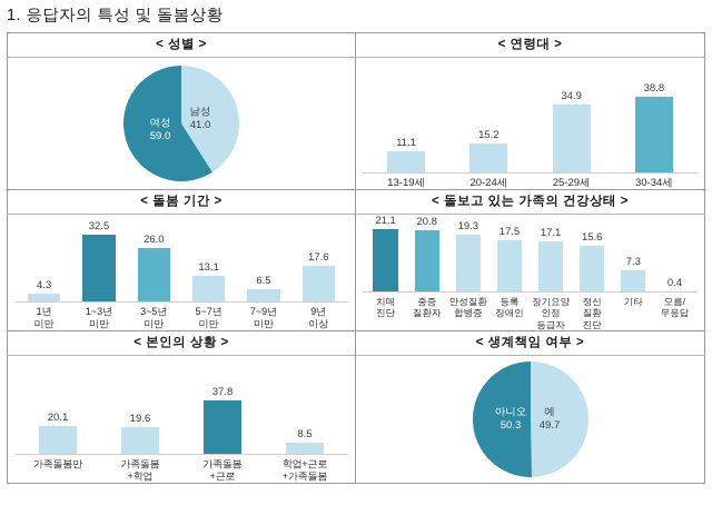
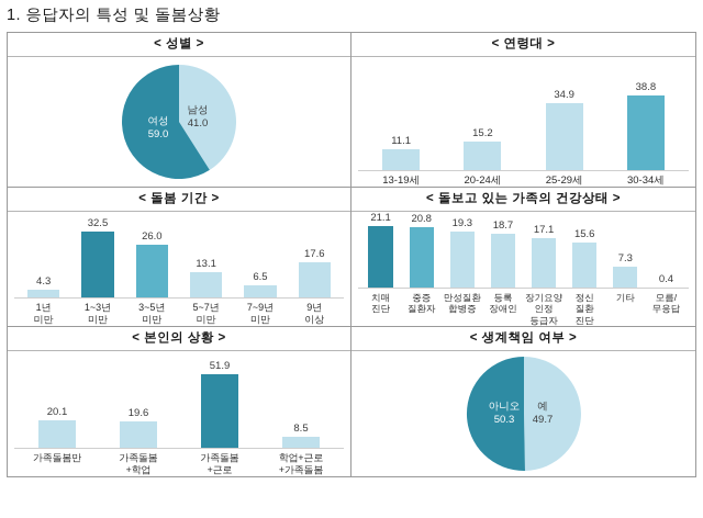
< 돌보고 있는 가족의 건강상태 >/등록 장애인: 17.5 -> 18.7
< 본인의 상황 >/가족돌봄 +근로: 37.8 -> 51.9
